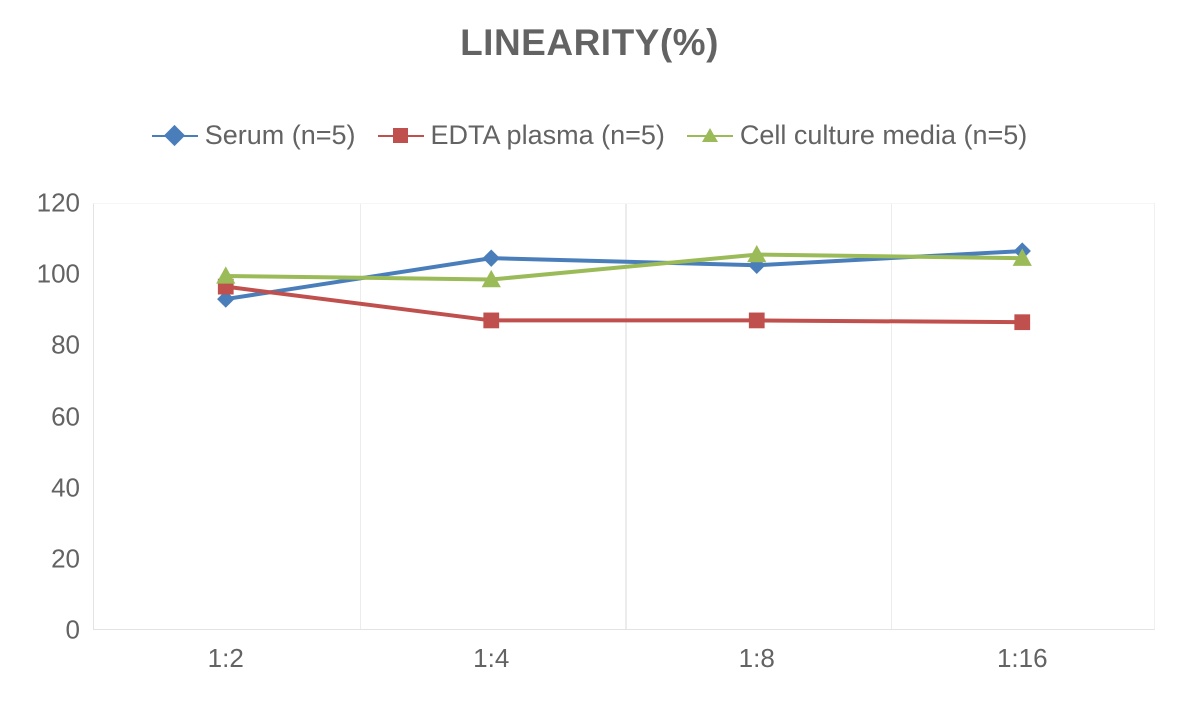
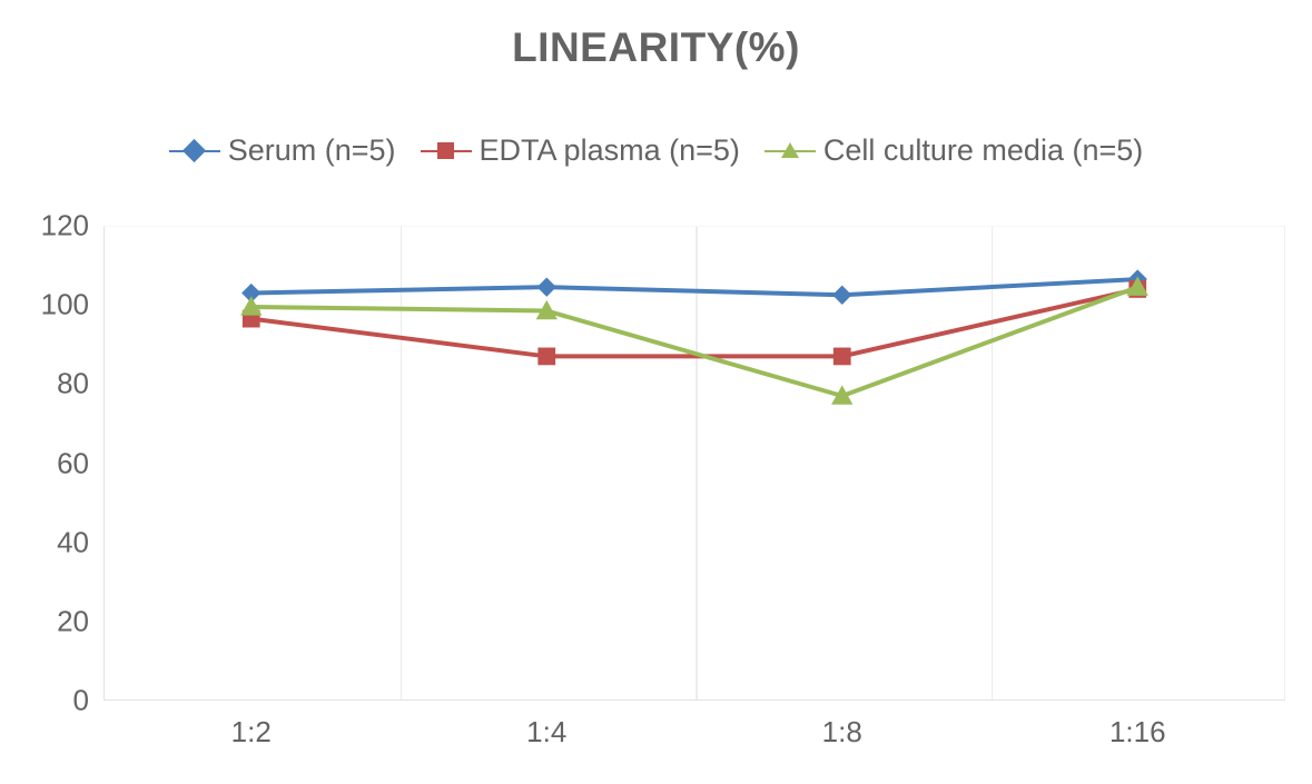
Serum (n=5)/1:2: 93 -> 103
Cell culture media (n=5)/1:8: 106 -> 77
EDTA plasma (n=5)/1:16: 86 -> 104
